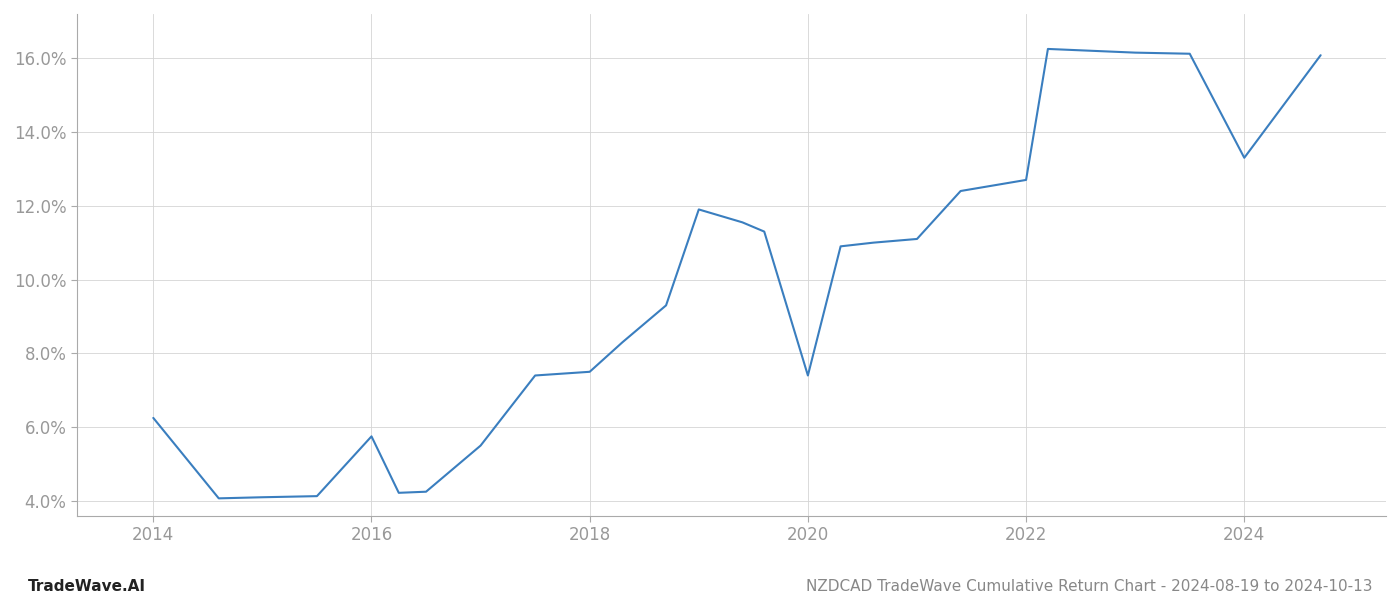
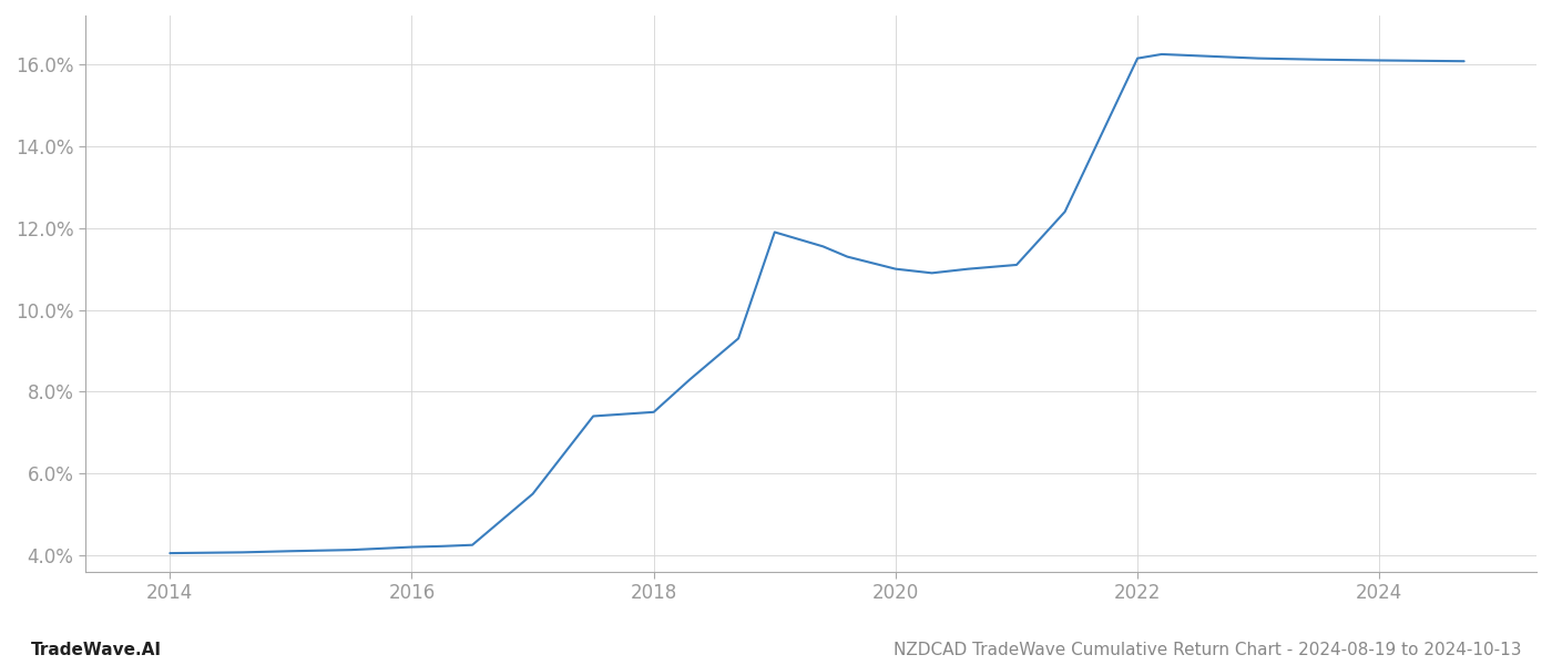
2014: 6.25% -> 4.05%
2016: 5.75% -> 4.20%
2020: 7.40% -> 11.00%
2022: 12.70% -> 16.15%
2024: 13.30% -> 16.10%
